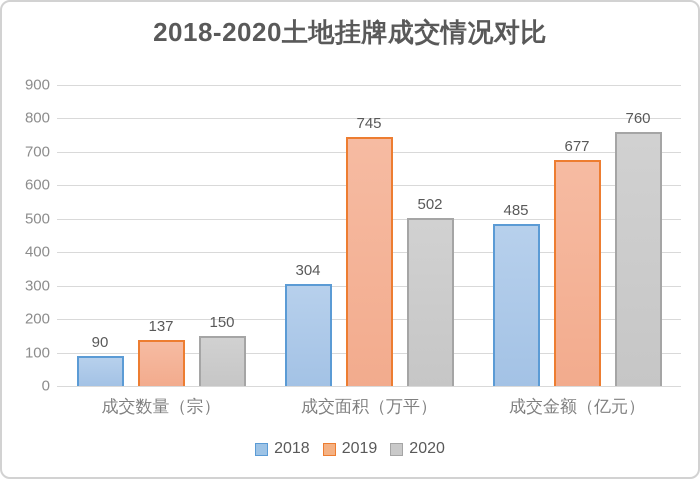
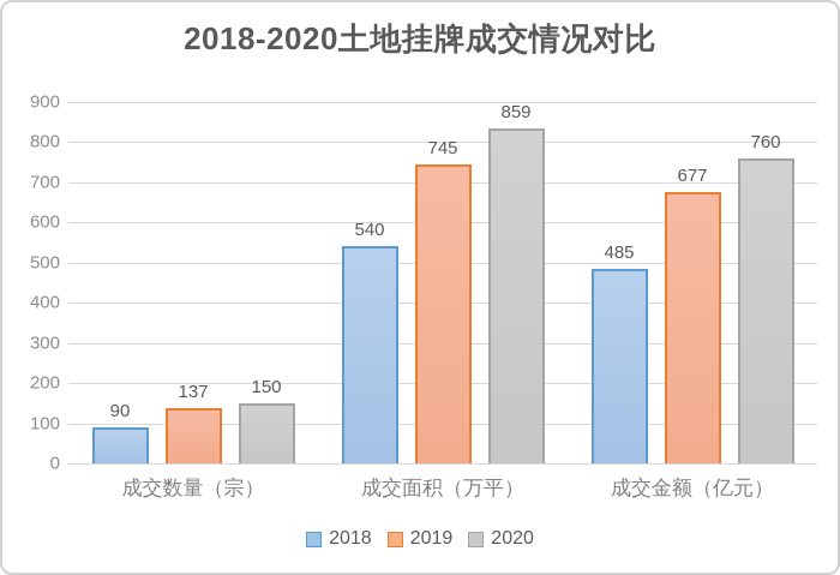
2018/成交面积（万平）: 304 -> 540
2020/成交面积（万平）: 502 -> 859
